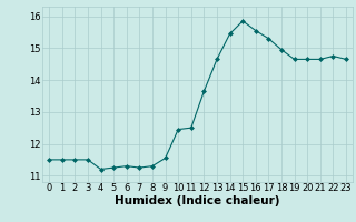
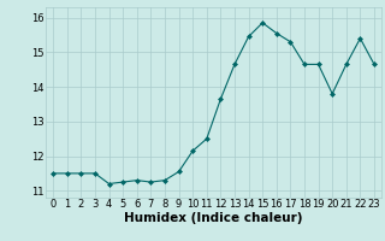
10: 12.45 -> 12.15
18: 14.95 -> 14.65
20: 14.65 -> 13.80
22: 14.75 -> 15.40
